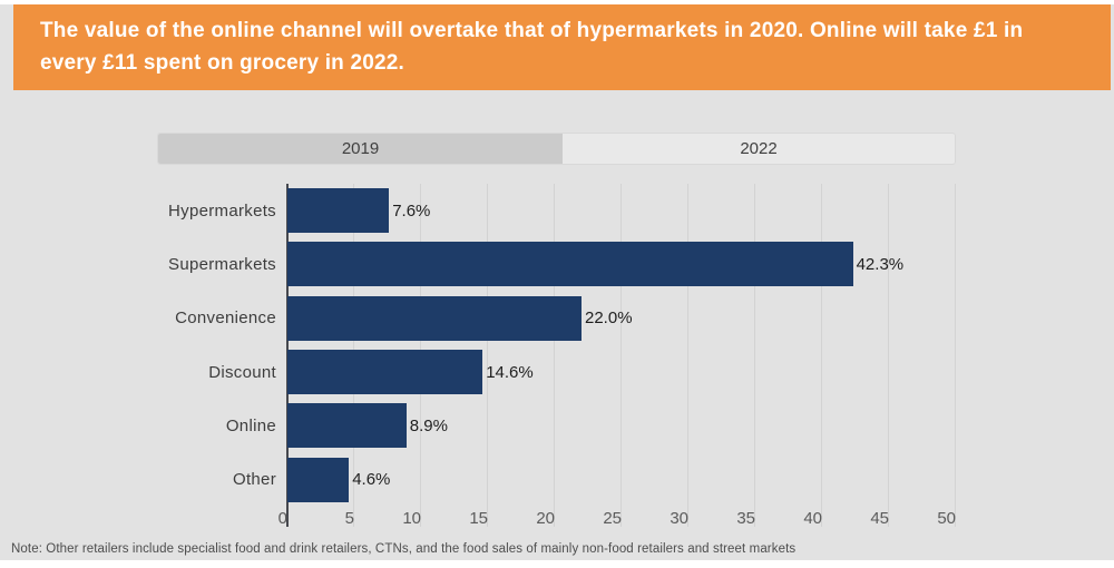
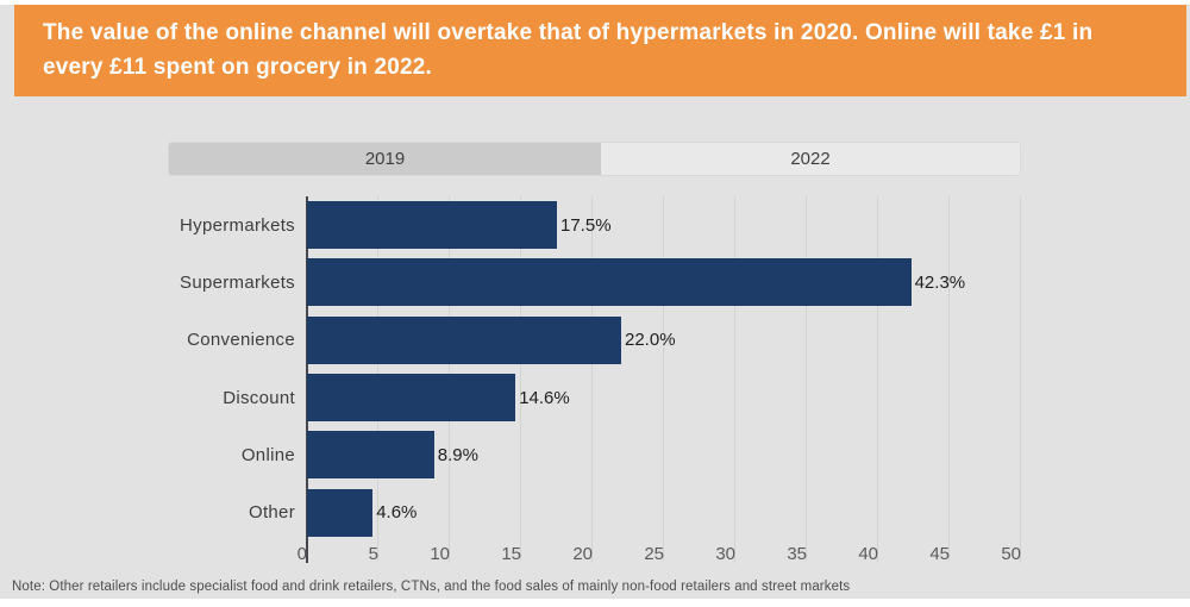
Hypermarkets: 7.6% -> 17.5%
